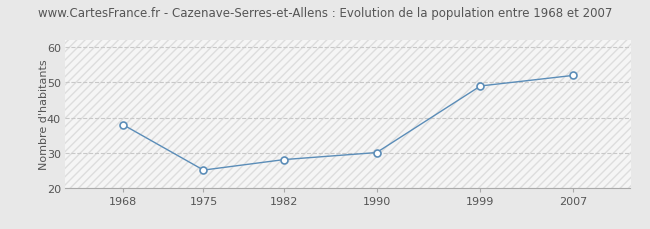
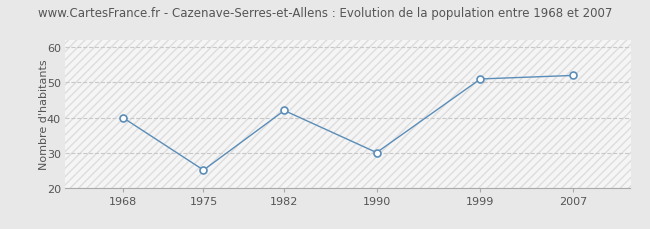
1968: 38 -> 40
1982: 28 -> 42
1999: 49 -> 51
